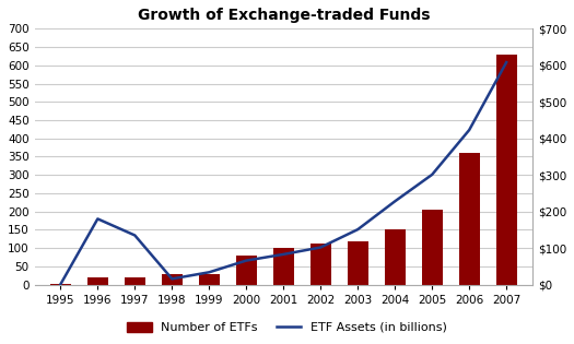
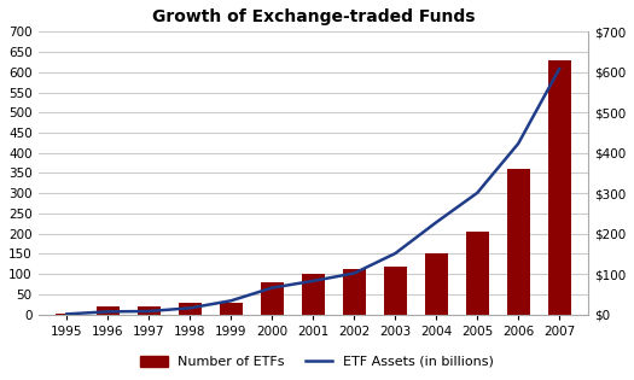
ETF Assets (in billions)/1996: $180 -> $7
ETF Assets (in billions)/1997: $135 -> $8
